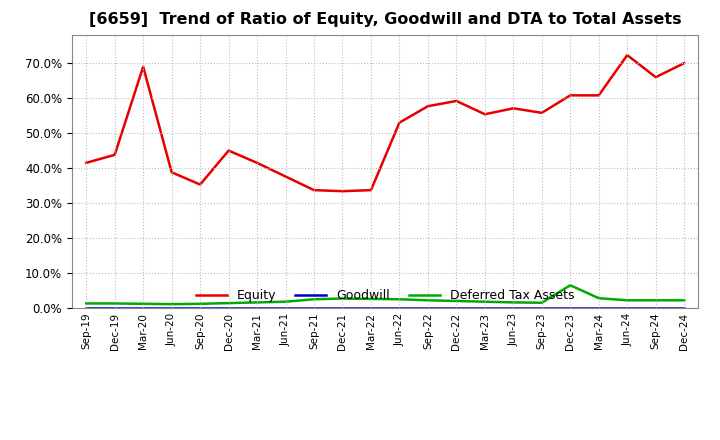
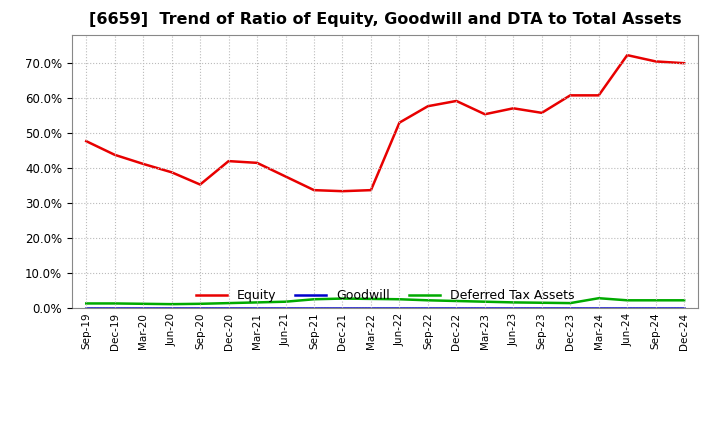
Equity/Sep-19: 41.5% -> 47.7%
Equity/Mar-20: 69.0% -> 41.2%
Equity/Dec-20: 45.0% -> 42.0%
Deferred Tax Assets/Dec-23: 6.5% -> 1.4%
Equity/Sep-24: 66.0% -> 70.5%
